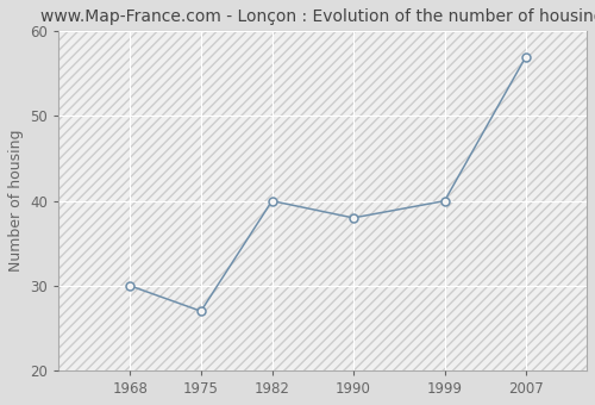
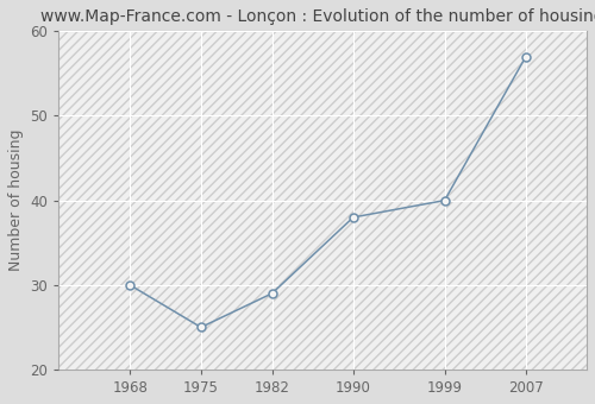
1975: 27 -> 25
1982: 40 -> 29
